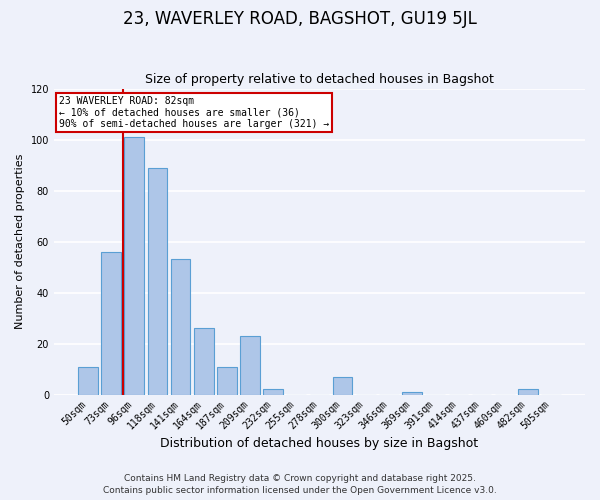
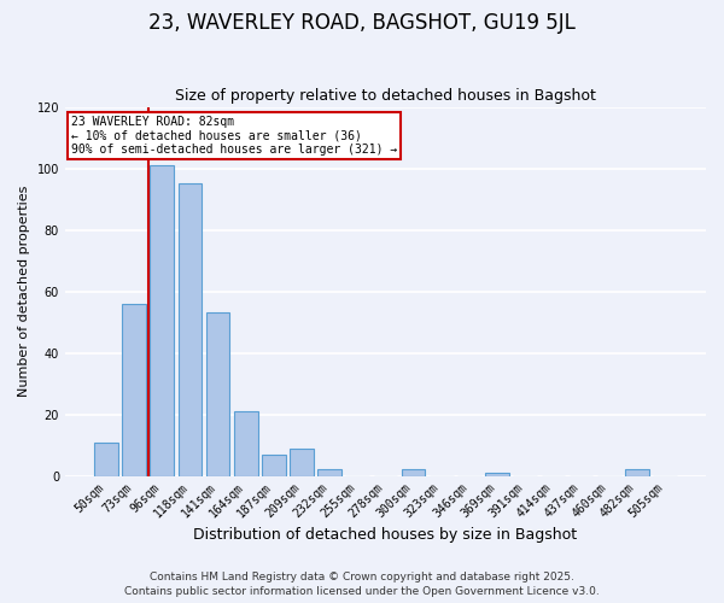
118sqm: 89 -> 95
164sqm: 26 -> 21
187sqm: 11 -> 7
209sqm: 23 -> 9
300sqm: 7 -> 2
